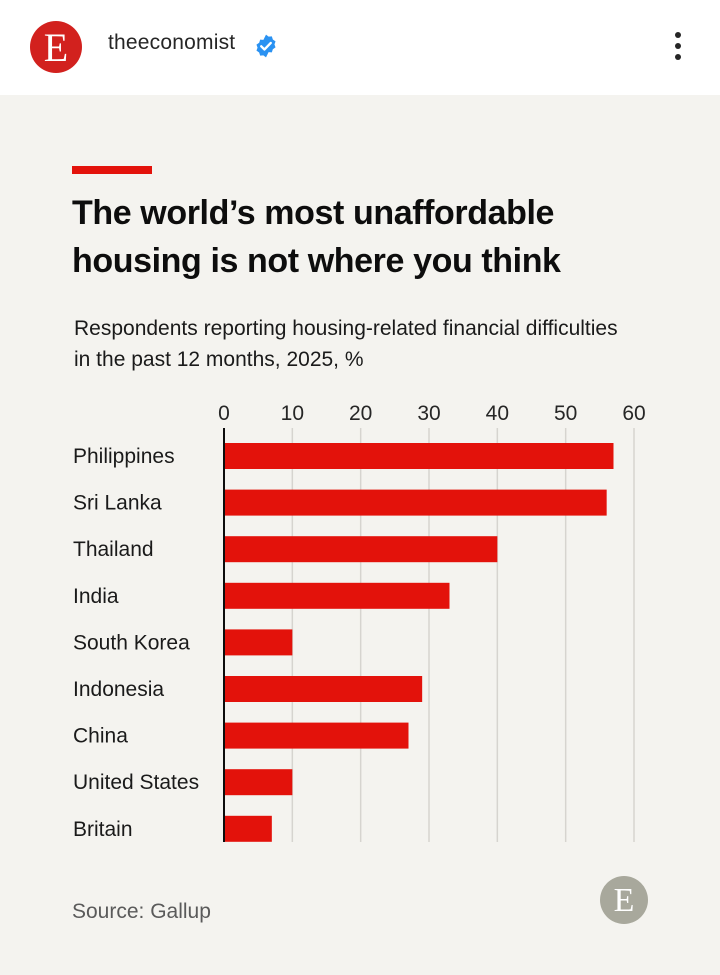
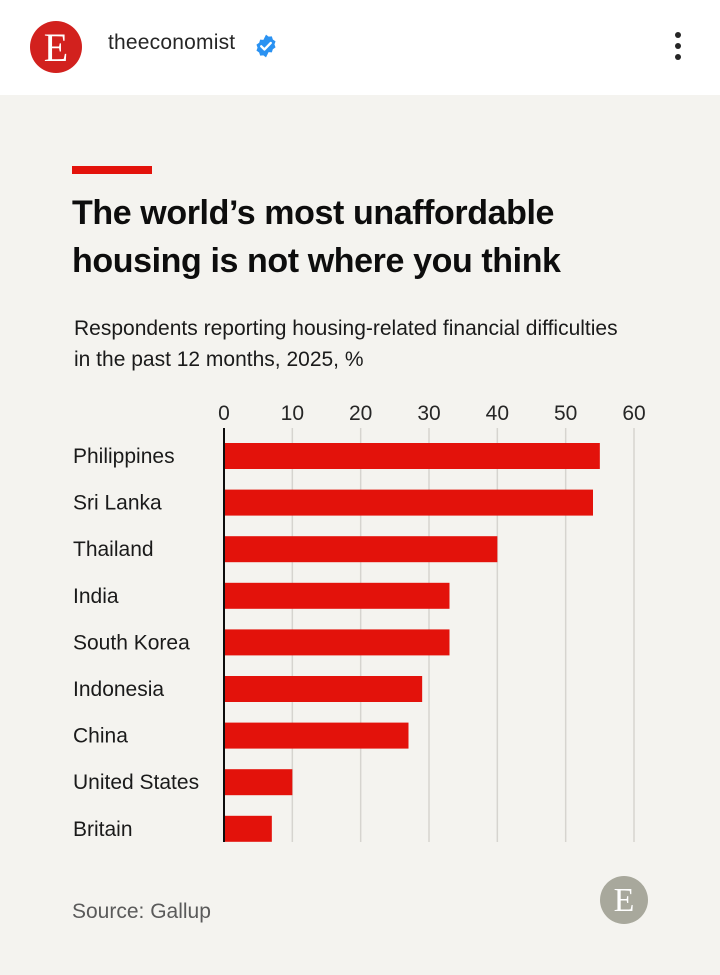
Philippines: 57 -> 55
Sri Lanka: 56 -> 54
South Korea: 10 -> 33
